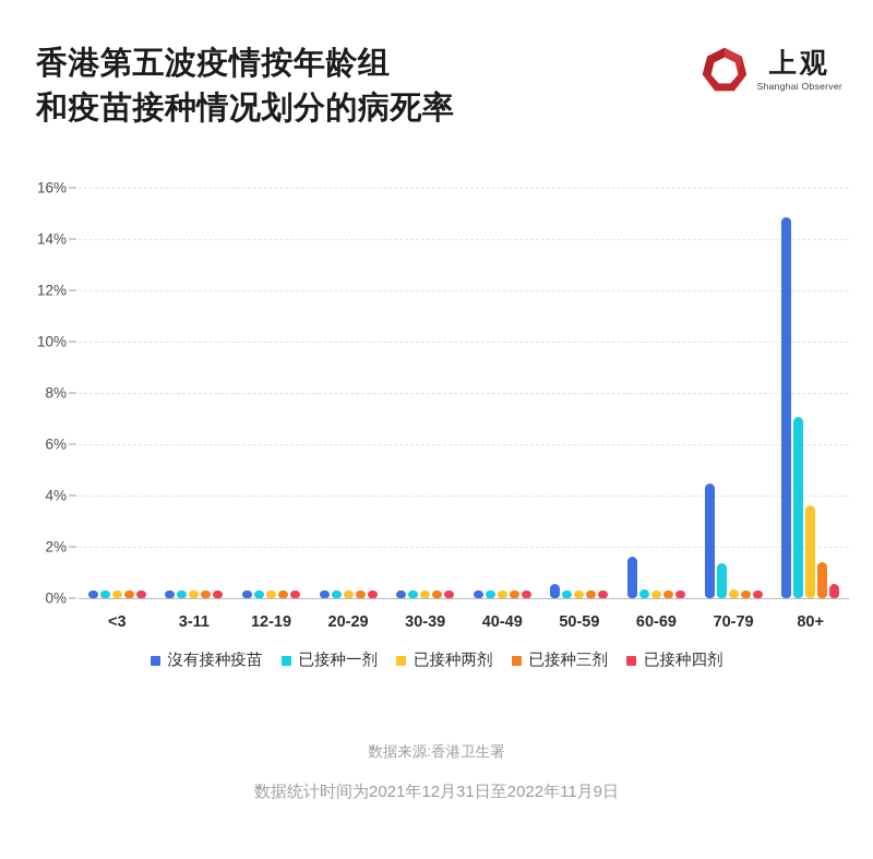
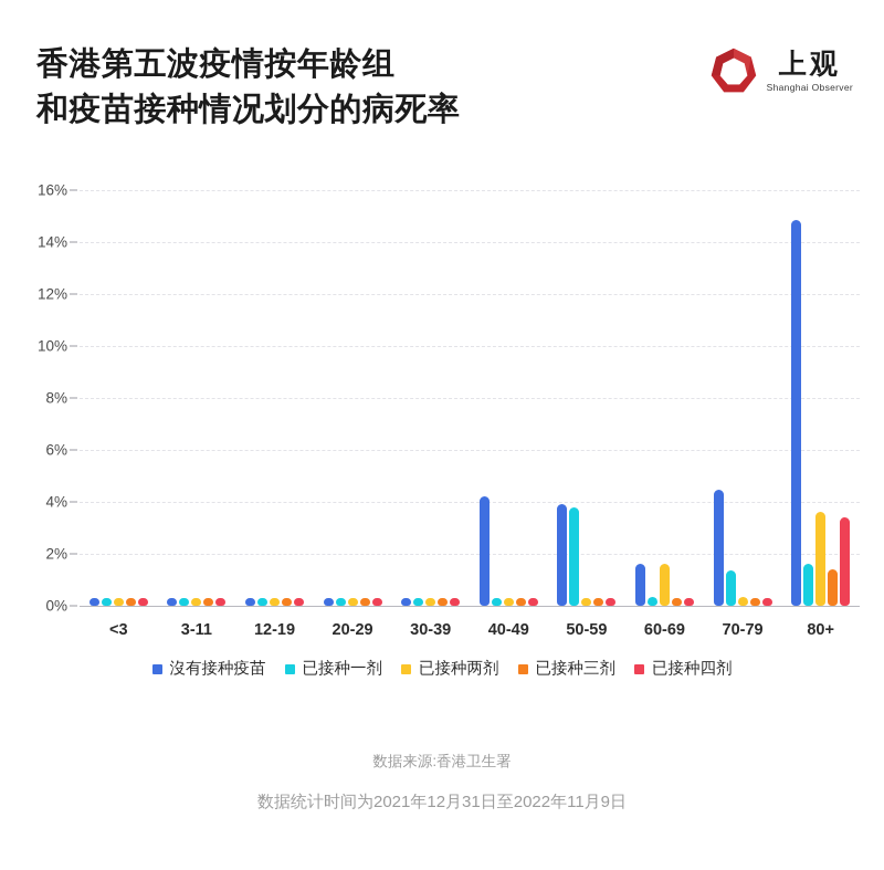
沒有接种疫苗/40-49: 0.1% -> 4.2%
沒有接种疫苗/50-59: 0.6% -> 3.9%
已接种一剂/50-59: 0.1% -> 3.8%
已接种两剂/60-69: 0.1% -> 1.6%
已接种一剂/80+: 7.1% -> 1.6%
已接种四剂/80+: 0.6% -> 3.4%
